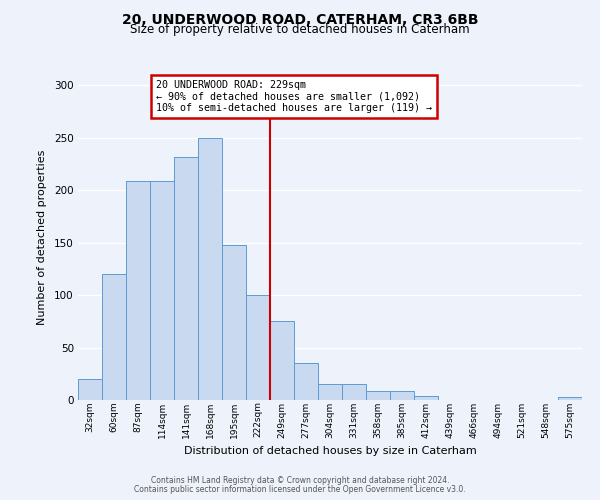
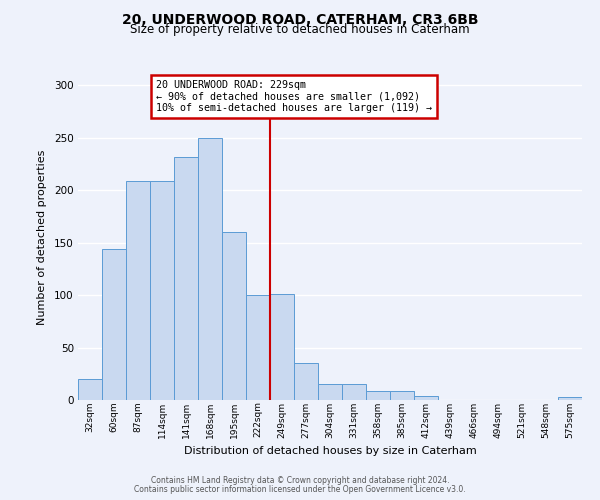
60sqm: 120 -> 144
195sqm: 148 -> 160
249sqm: 75 -> 101
